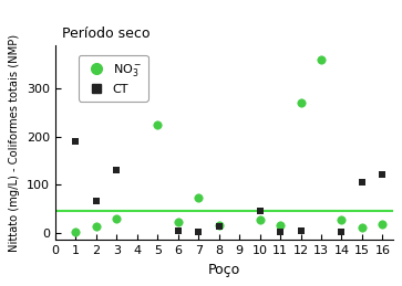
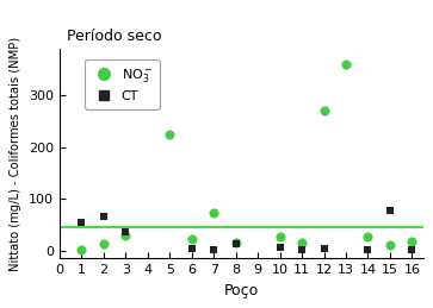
CT/1: 190 -> 55
CT/3: 130 -> 35
CT/10: 45 -> 7
CT/15: 105 -> 78
CT/16: 120 -> 2
